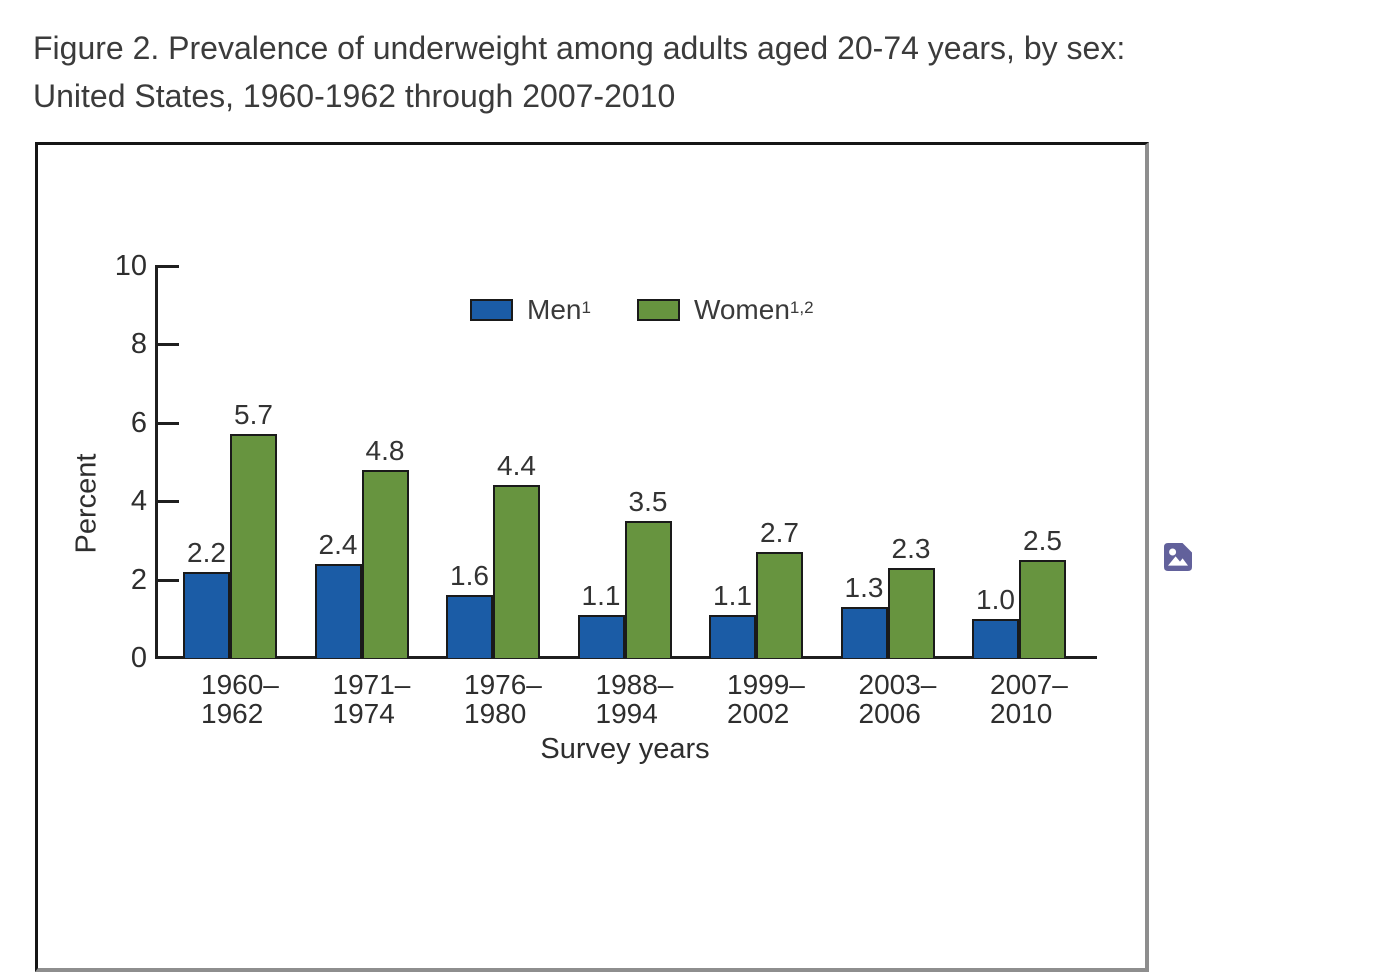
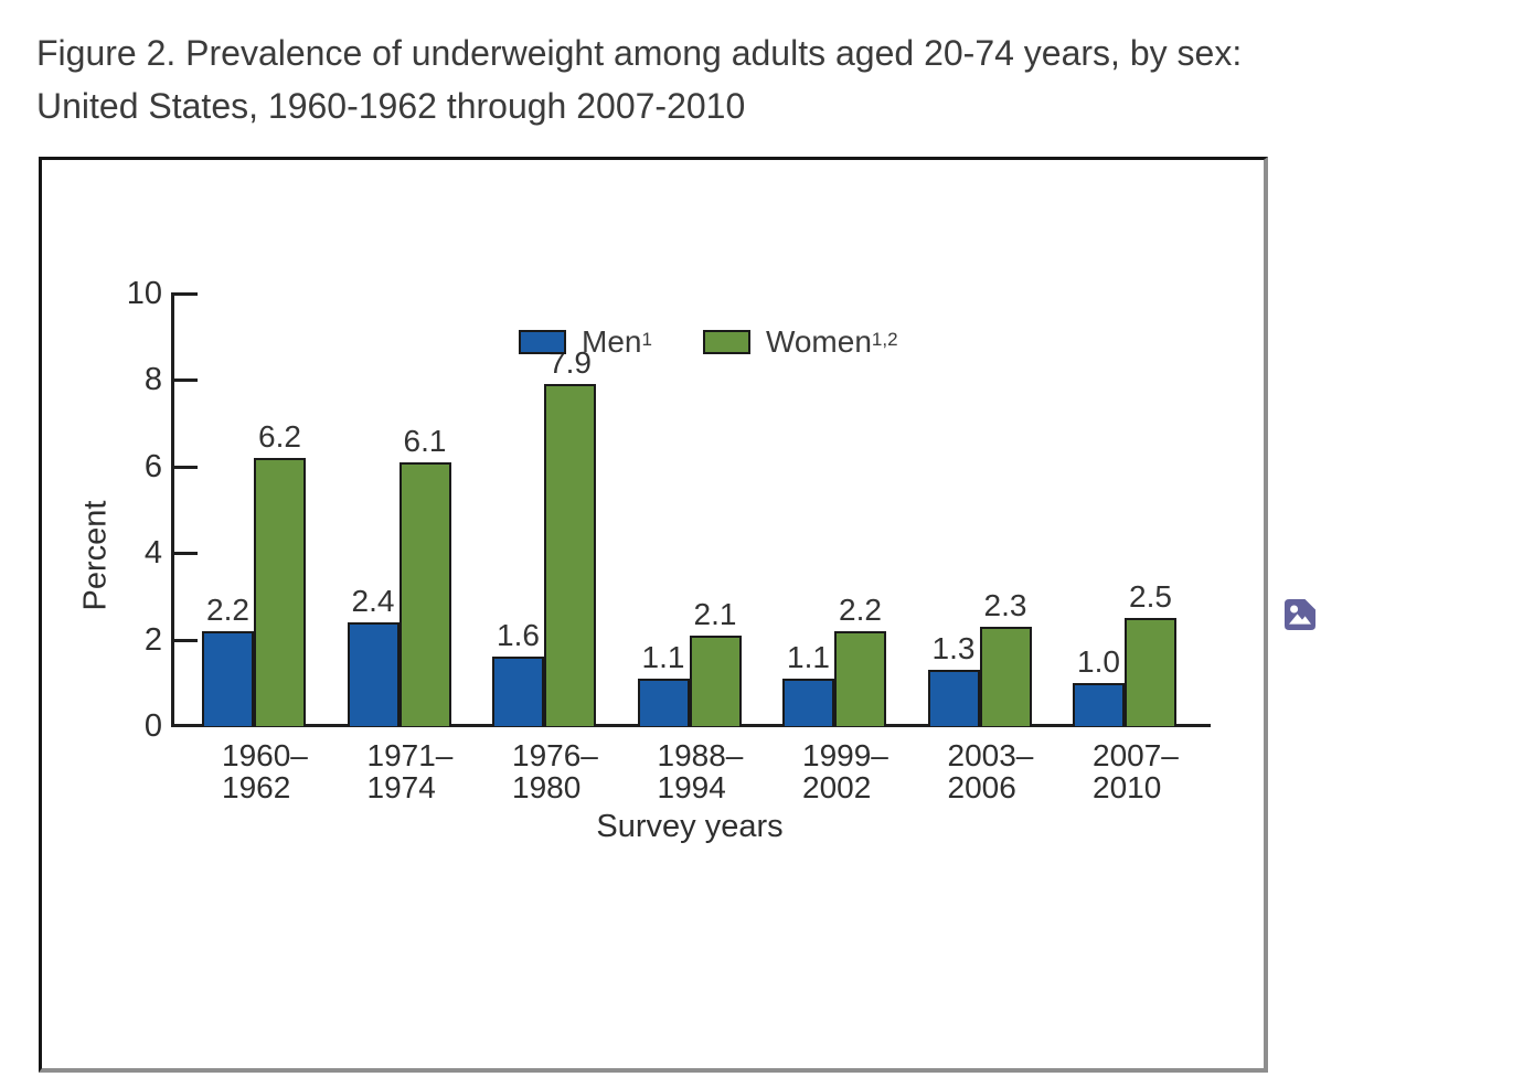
Women/1960–1962: 5.7 -> 6.2
Women/1971–1974: 4.8 -> 6.1
Women/1976–1980: 4.4 -> 7.9
Women/1988–1994: 3.5 -> 2.1
Women/1999–2002: 2.7 -> 2.2
